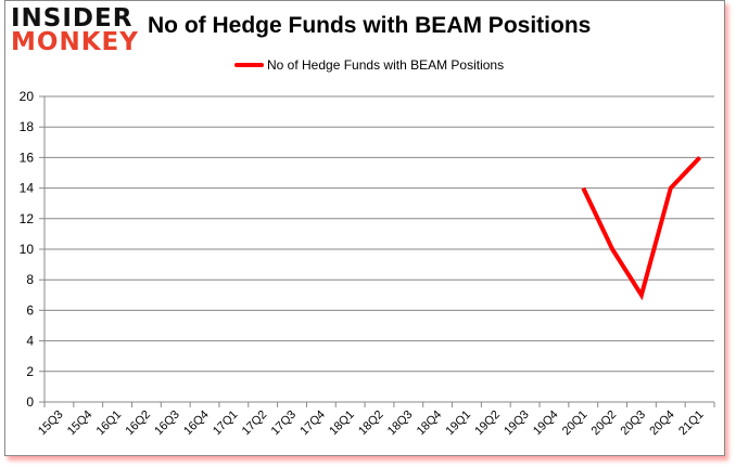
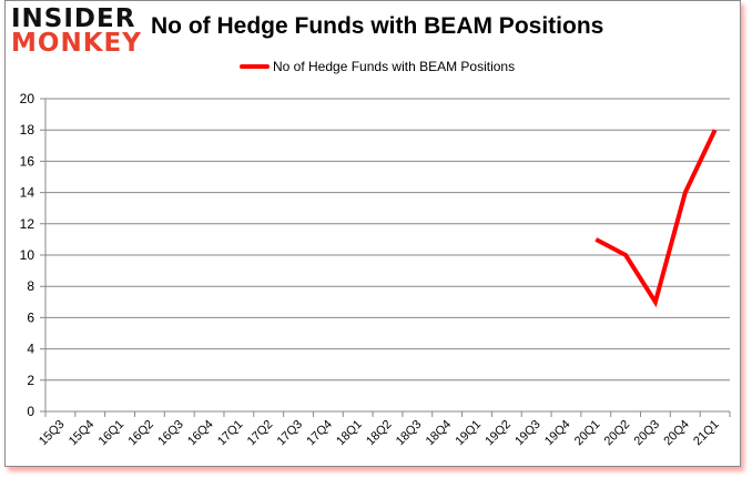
20Q1: 14 -> 11
21Q1: 16 -> 18
